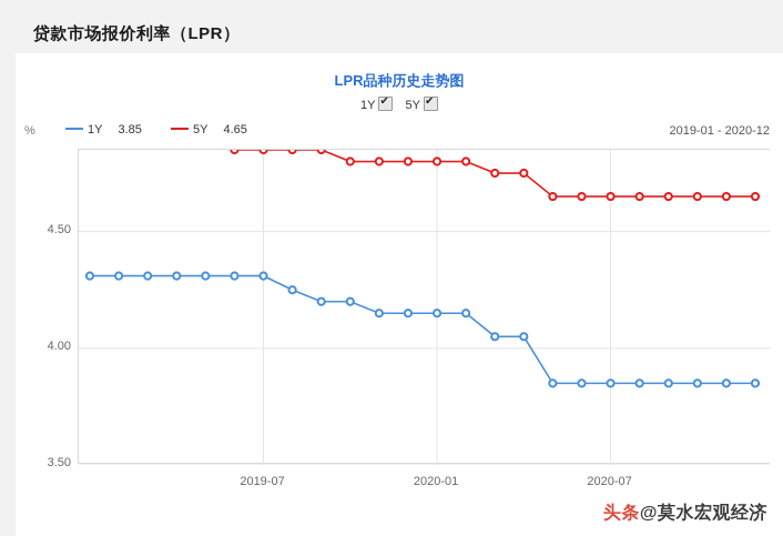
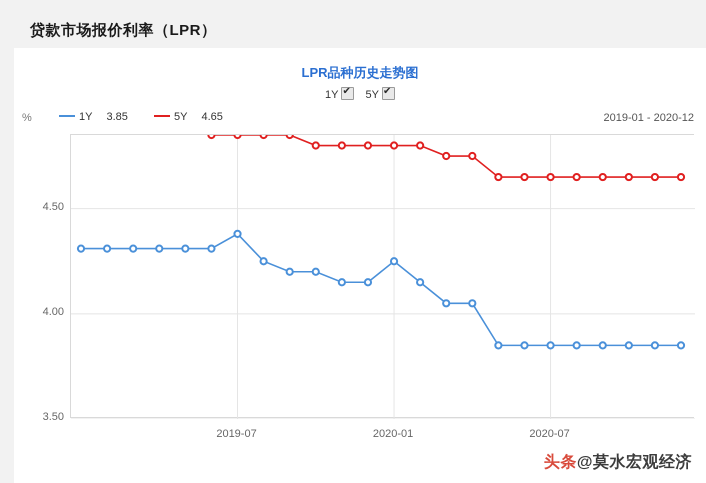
1Y/2019-07: 4.31 -> 4.38
1Y/2020-01: 4.15 -> 4.25
